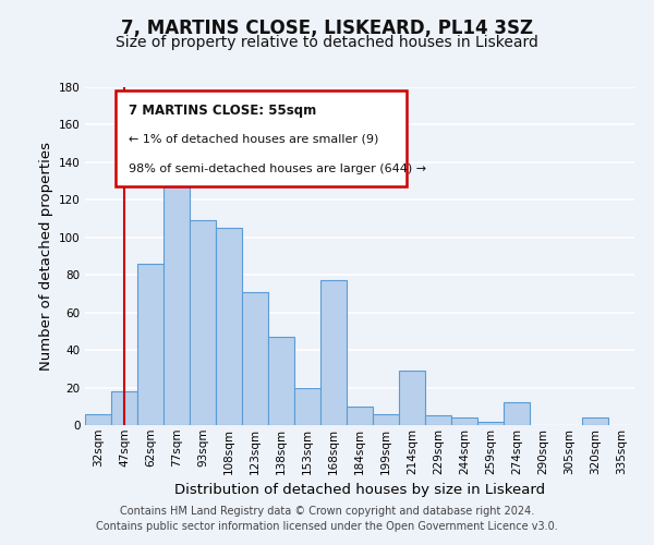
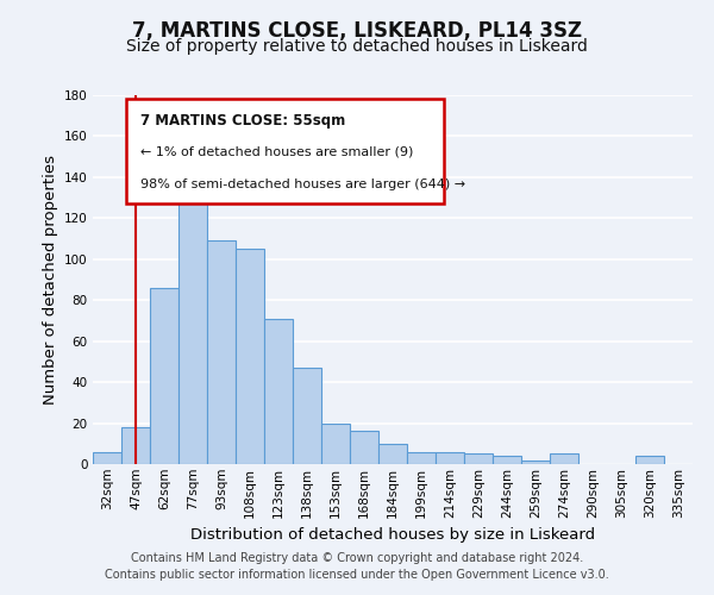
168sqm: 77 -> 16
214sqm: 29 -> 6
274sqm: 12 -> 5
